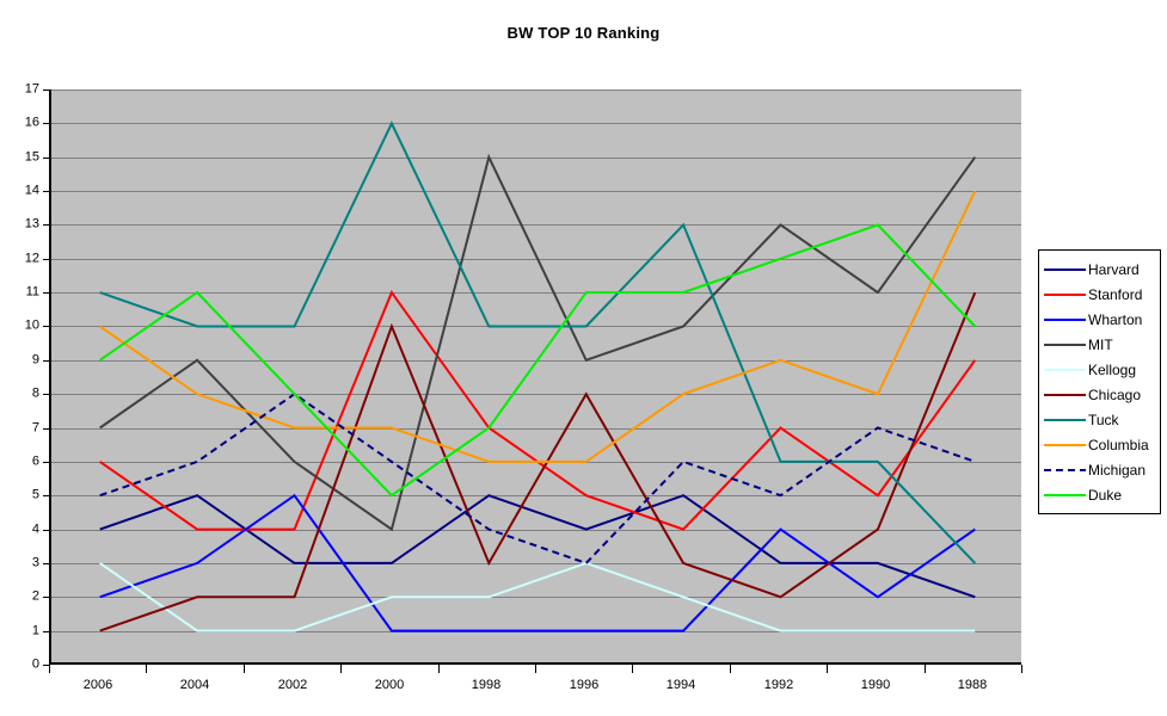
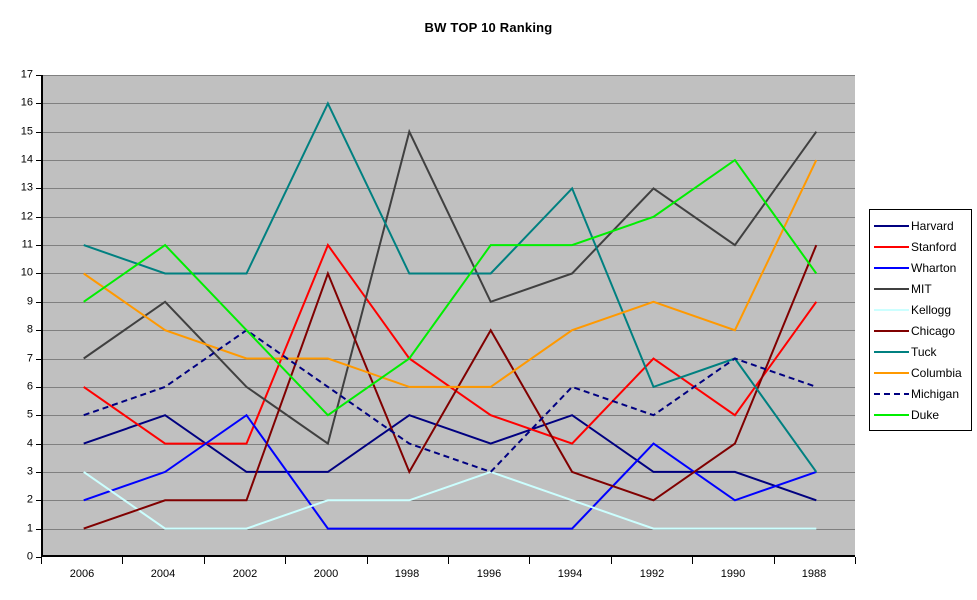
Tuck/1990: 6 -> 7
Duke/1990: 13 -> 14
Wharton/1988: 4 -> 3
